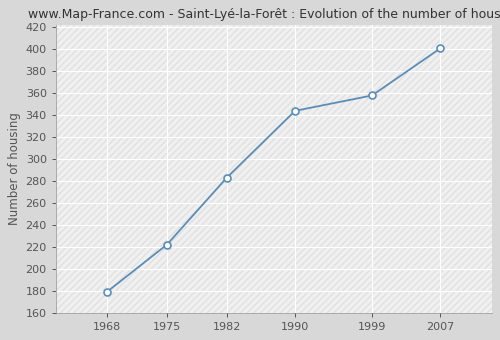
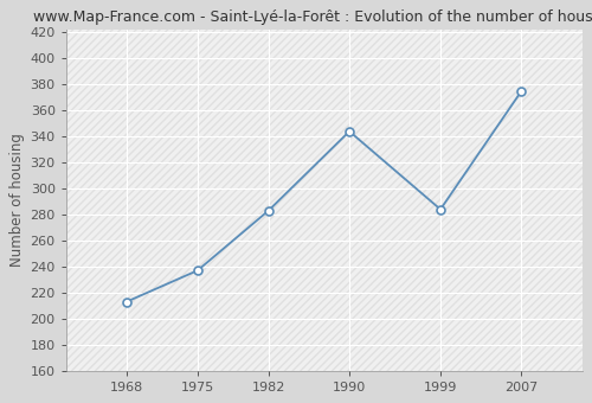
1968: 179 -> 213
1975: 222 -> 237
1999: 358 -> 284
2007: 401 -> 375
